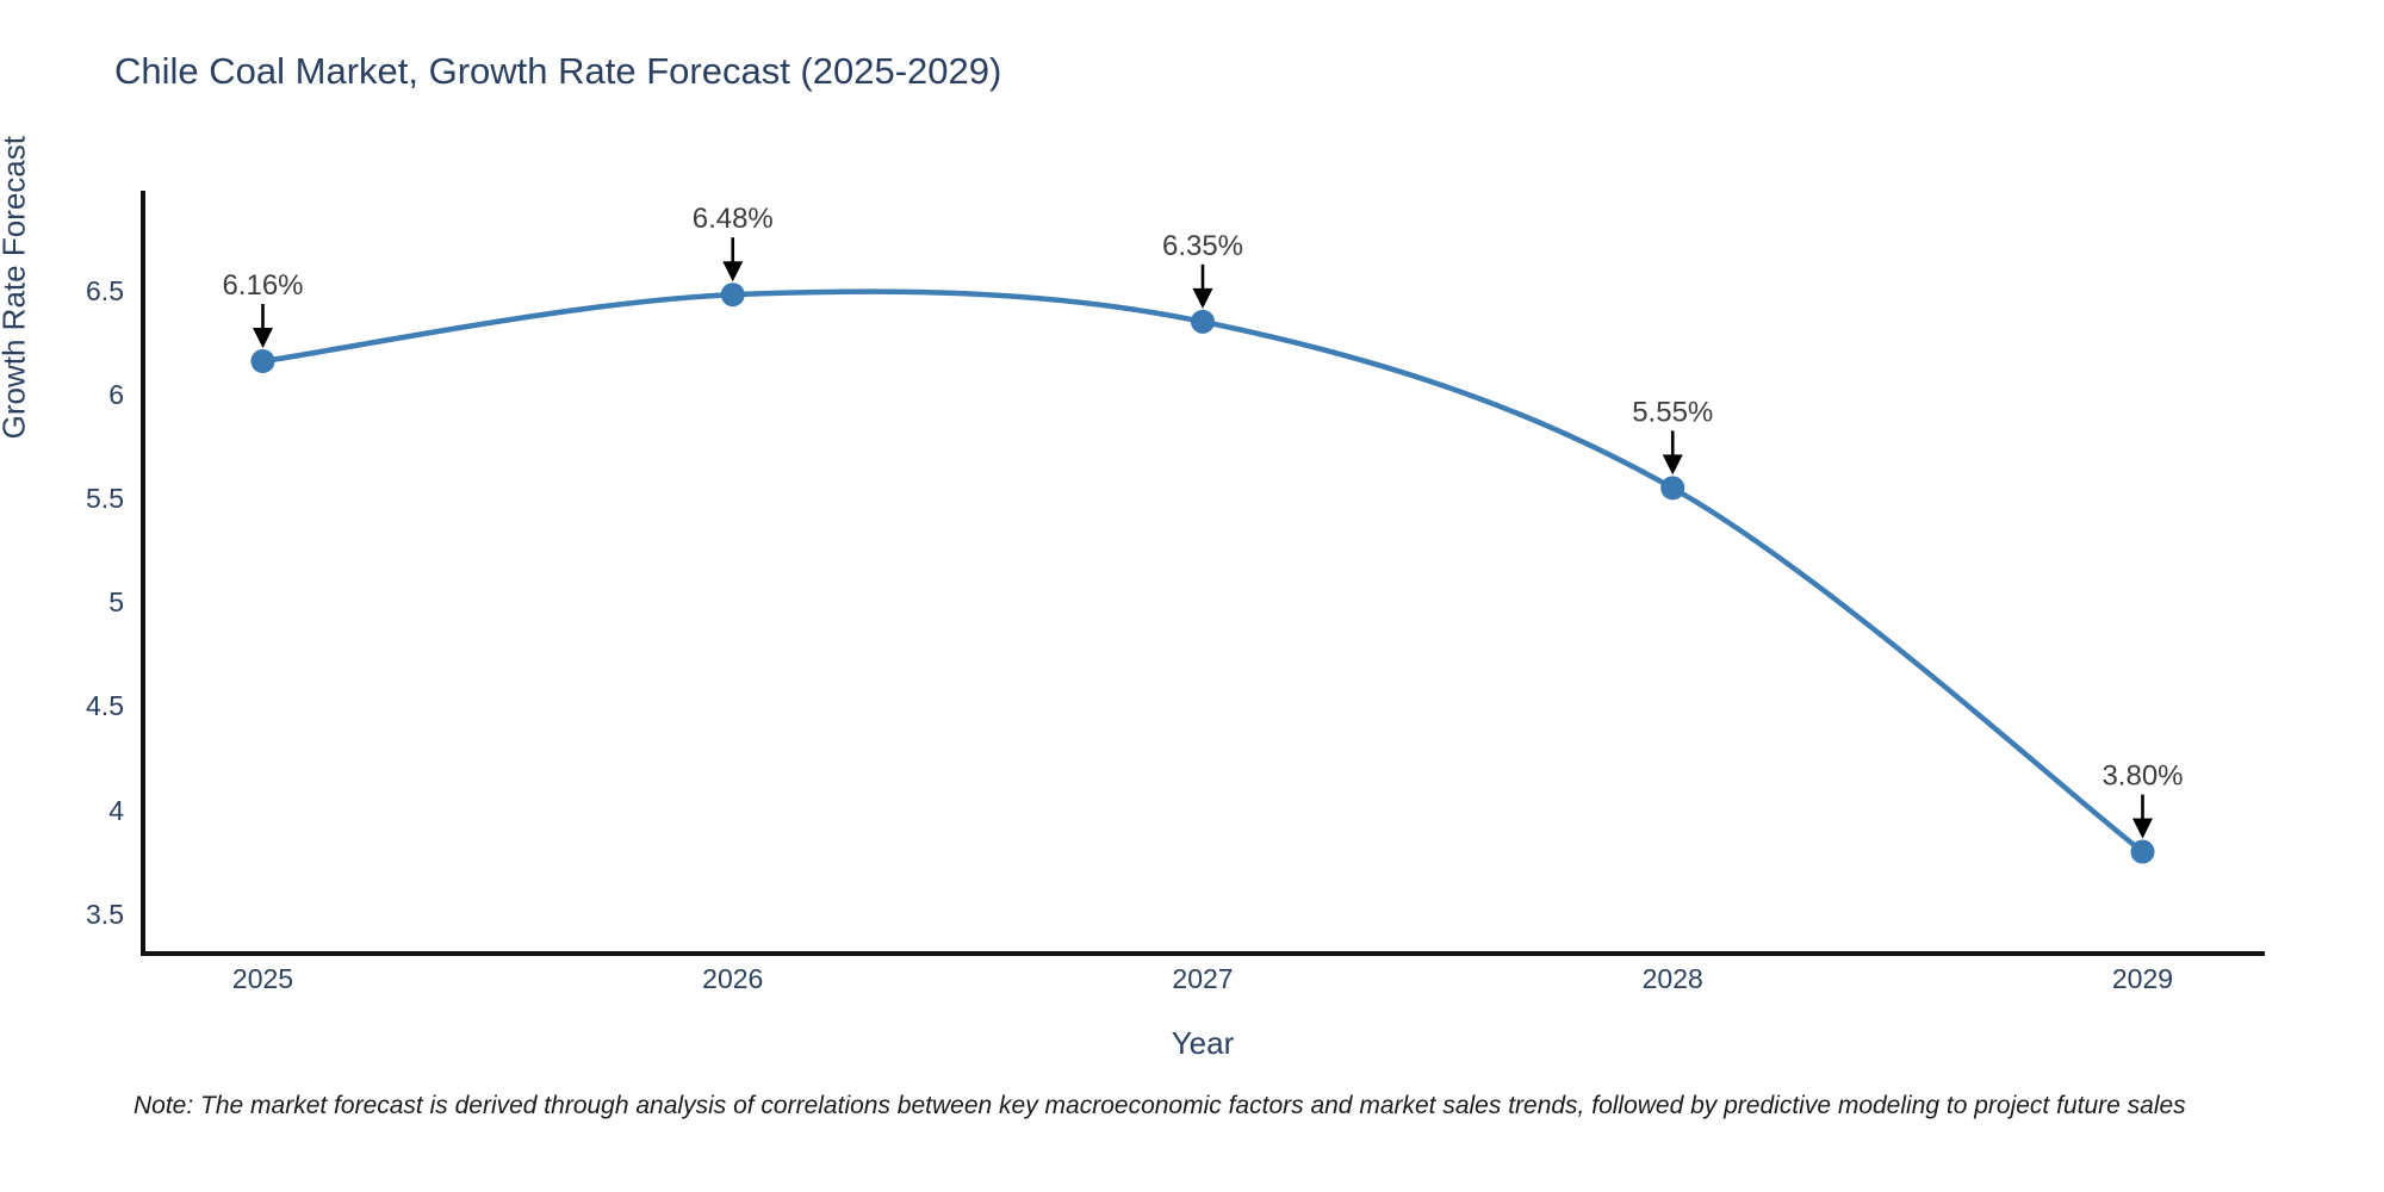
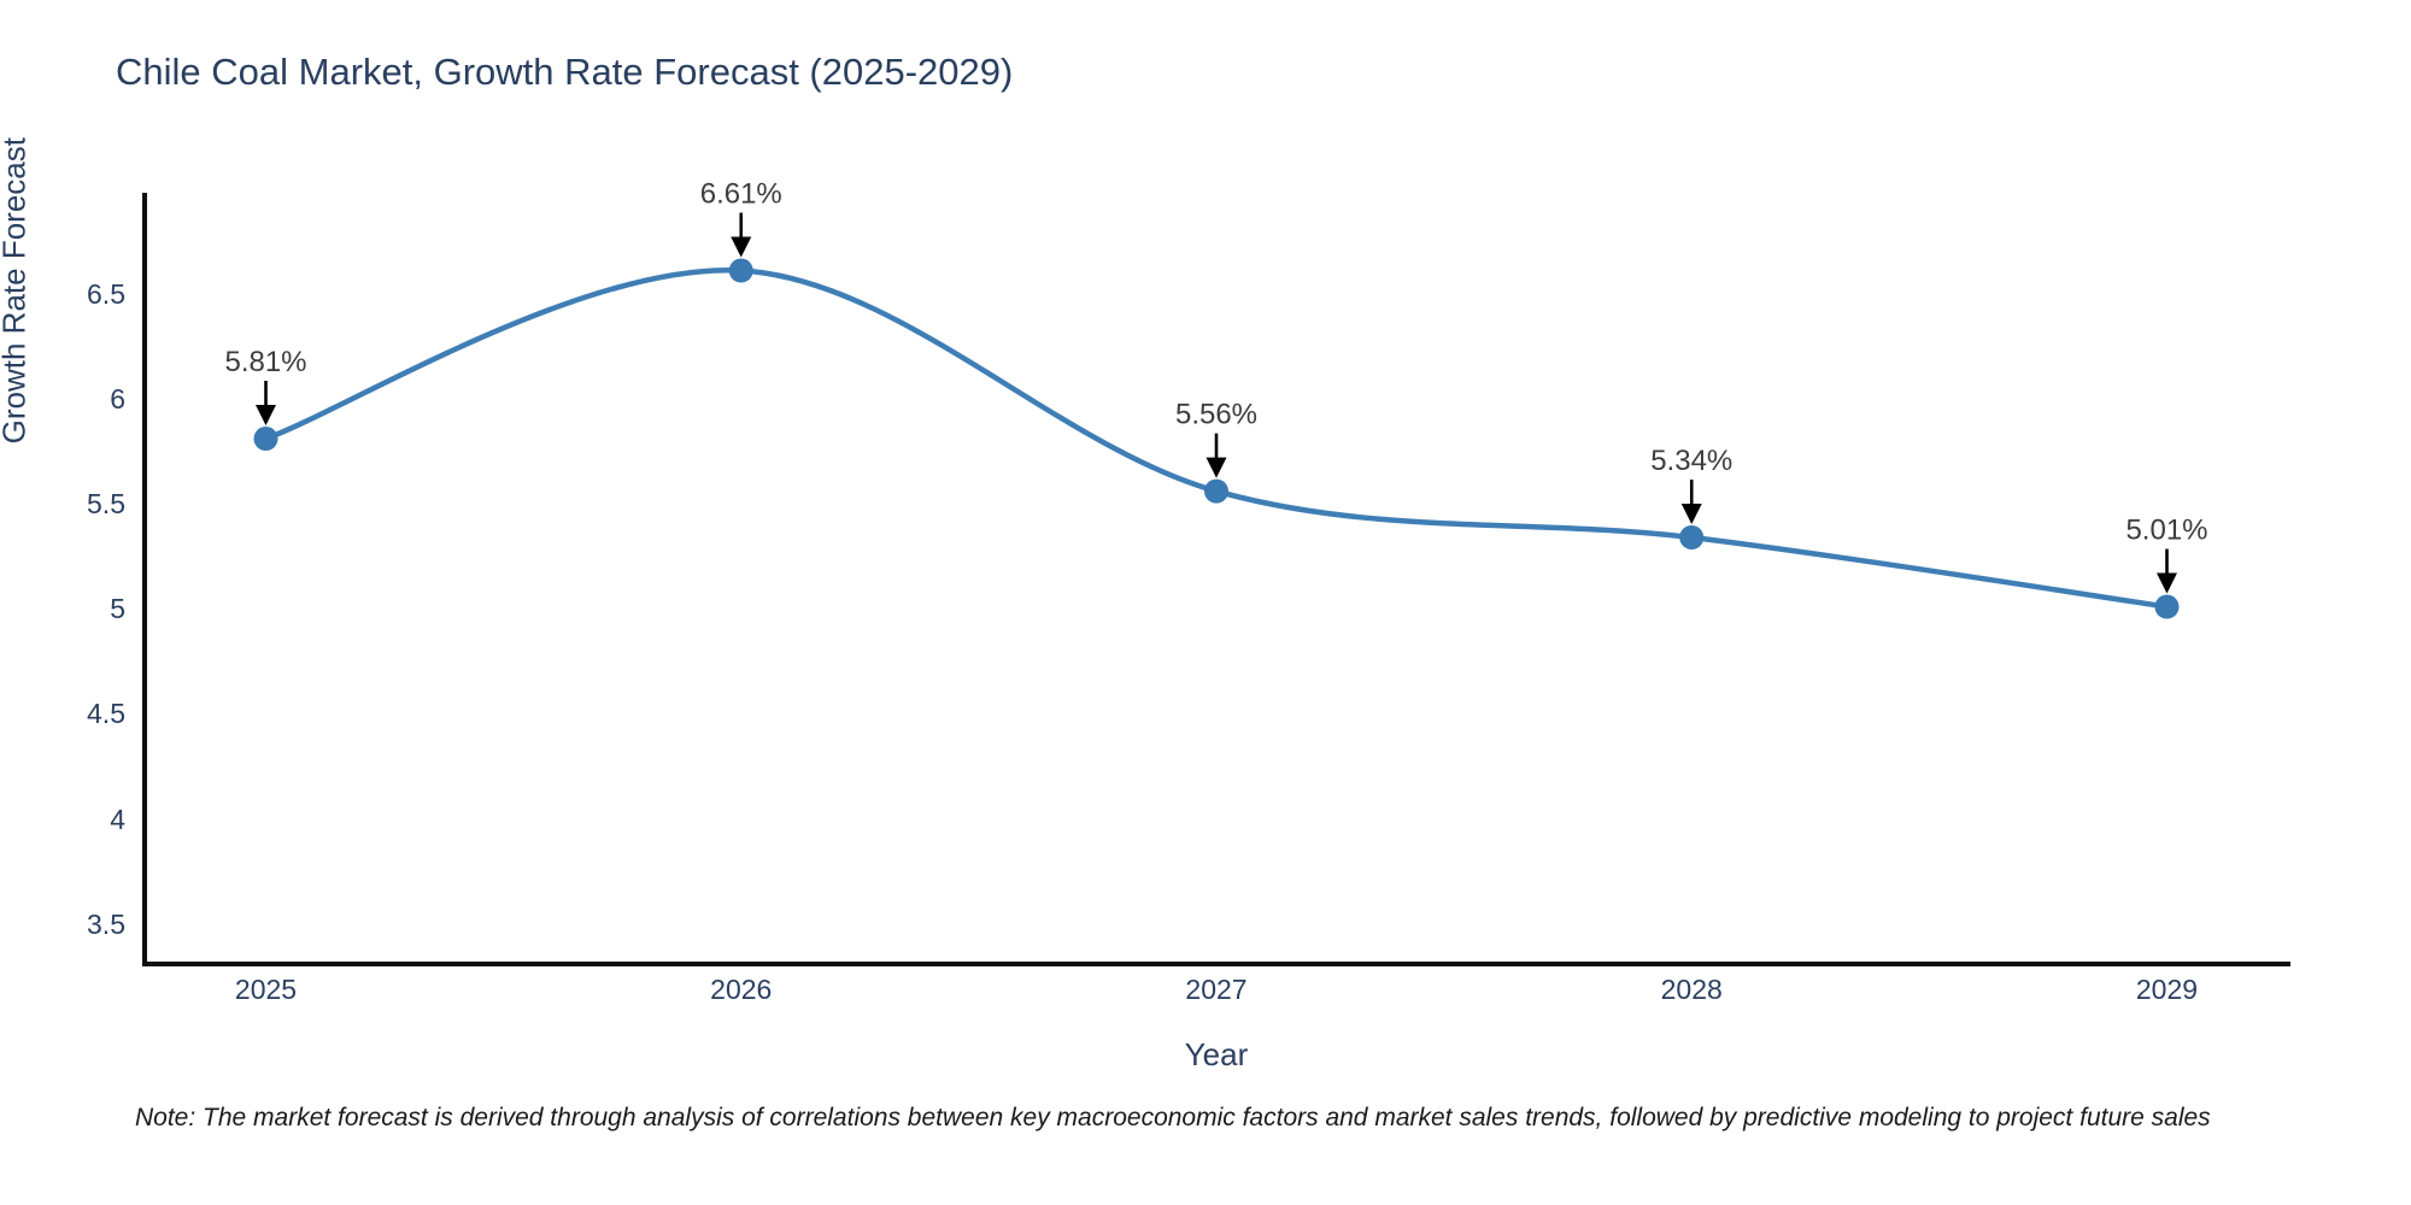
2025: 6.16% -> 5.81%
2026: 6.48% -> 6.61%
2027: 6.35% -> 5.56%
2028: 5.55% -> 5.34%
2029: 3.80% -> 5.01%
